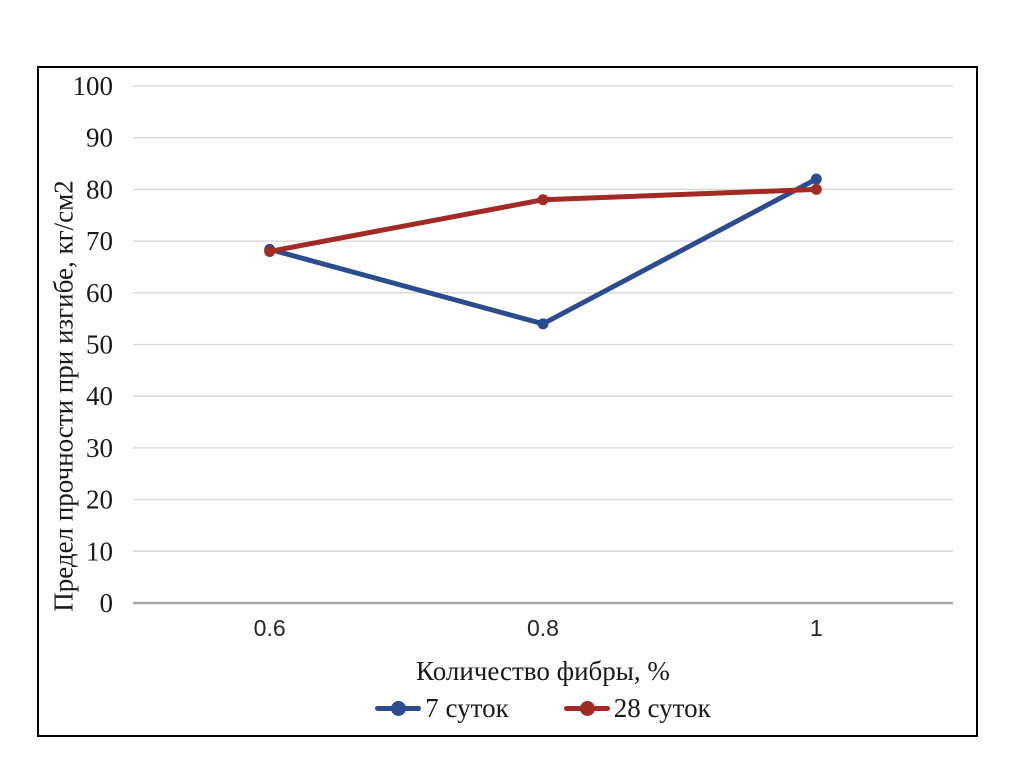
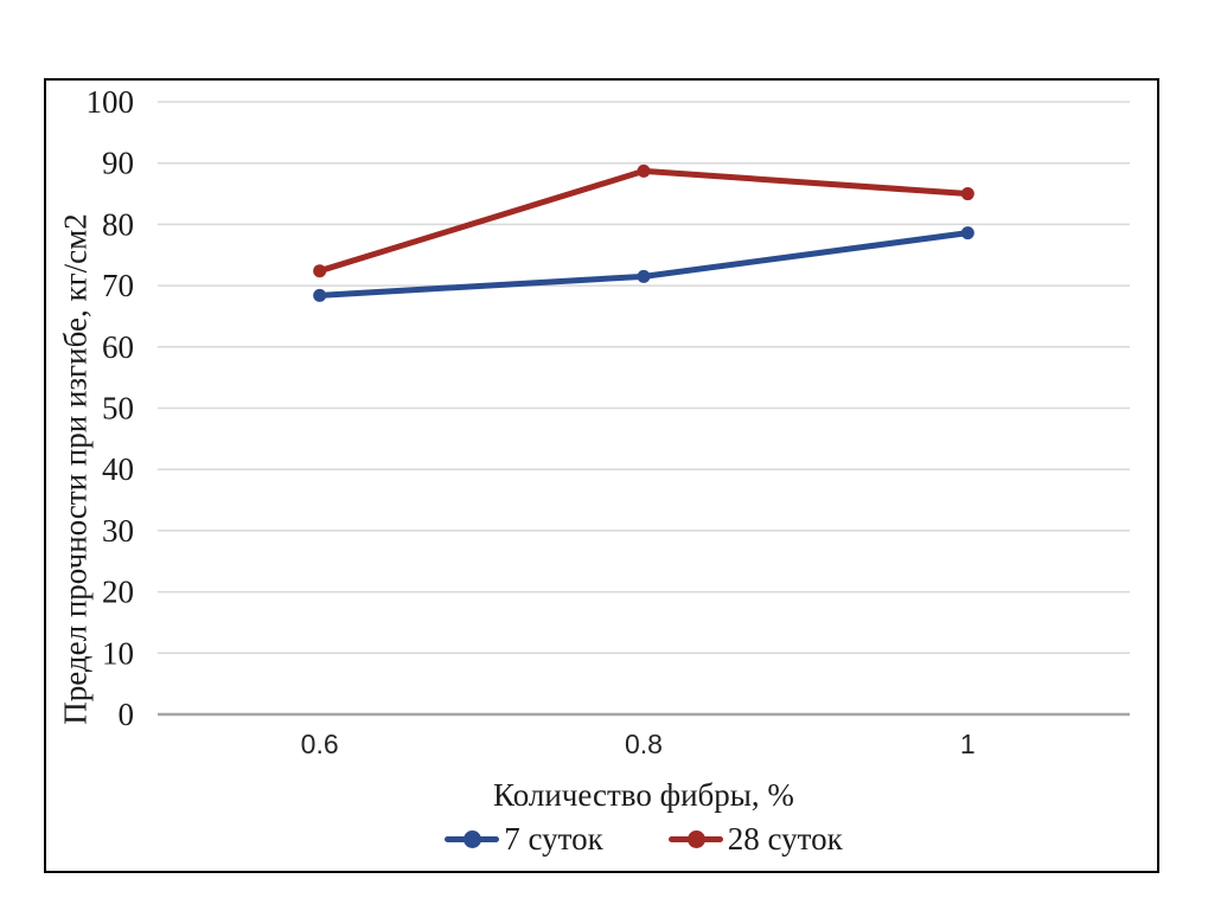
28 суток/0.6: 68 -> 72
7 суток/0.8: 54 -> 72
28 суток/0.8: 78 -> 89
7 суток/1: 82 -> 79
28 суток/1: 80 -> 85
